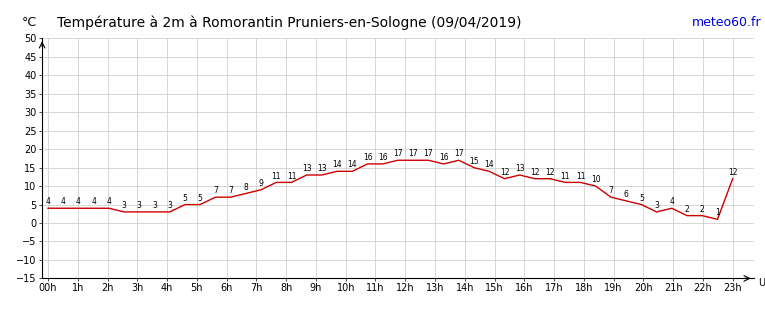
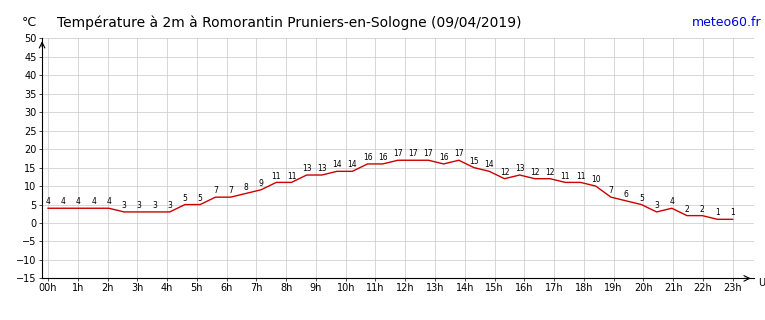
23h: 12 -> 1
